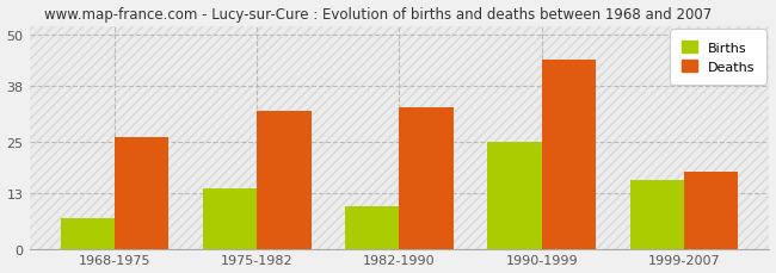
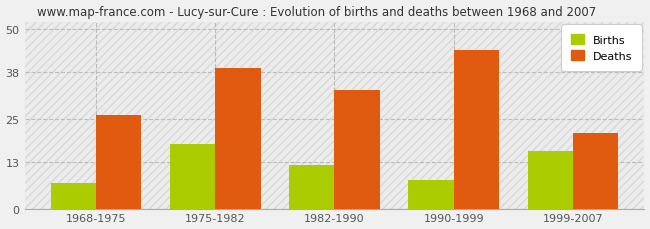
Births/1975-1982: 14 -> 18
Deaths/1975-1982: 32 -> 39
Births/1982-1990: 10 -> 12
Births/1990-1999: 25 -> 8
Deaths/1999-2007: 18 -> 21
